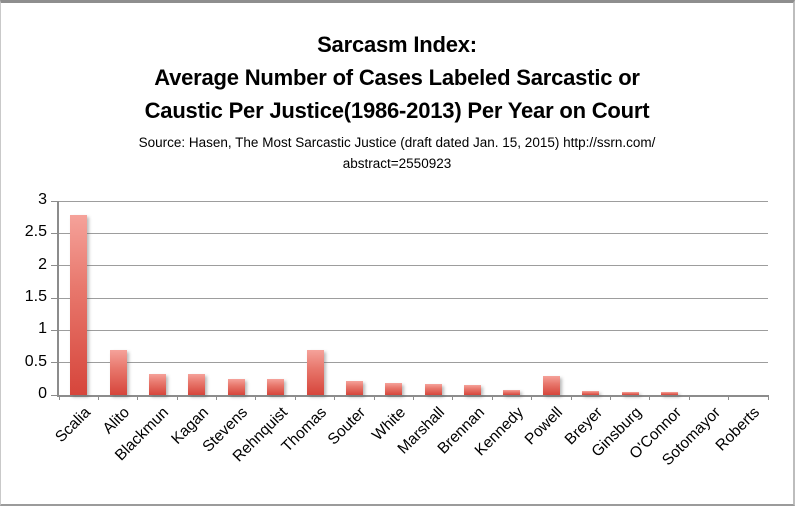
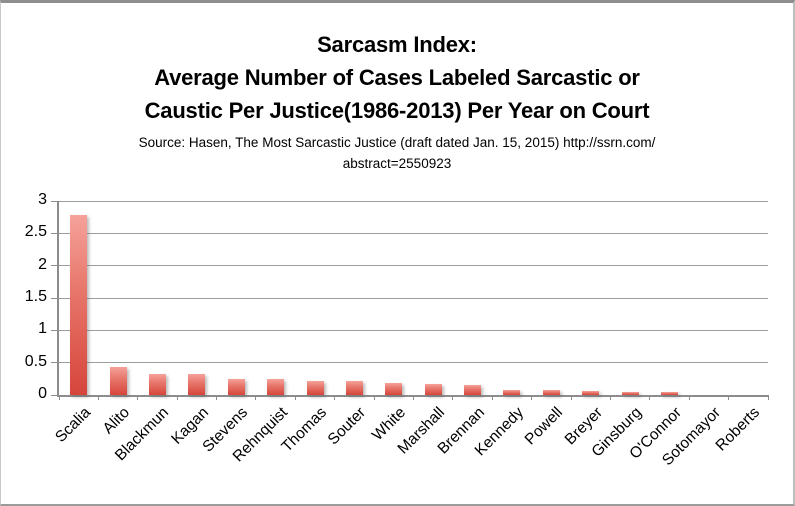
Alito: 0.7 -> 0.4
Thomas: 0.7 -> 0.2
Powell: 0.3 -> 0.1
